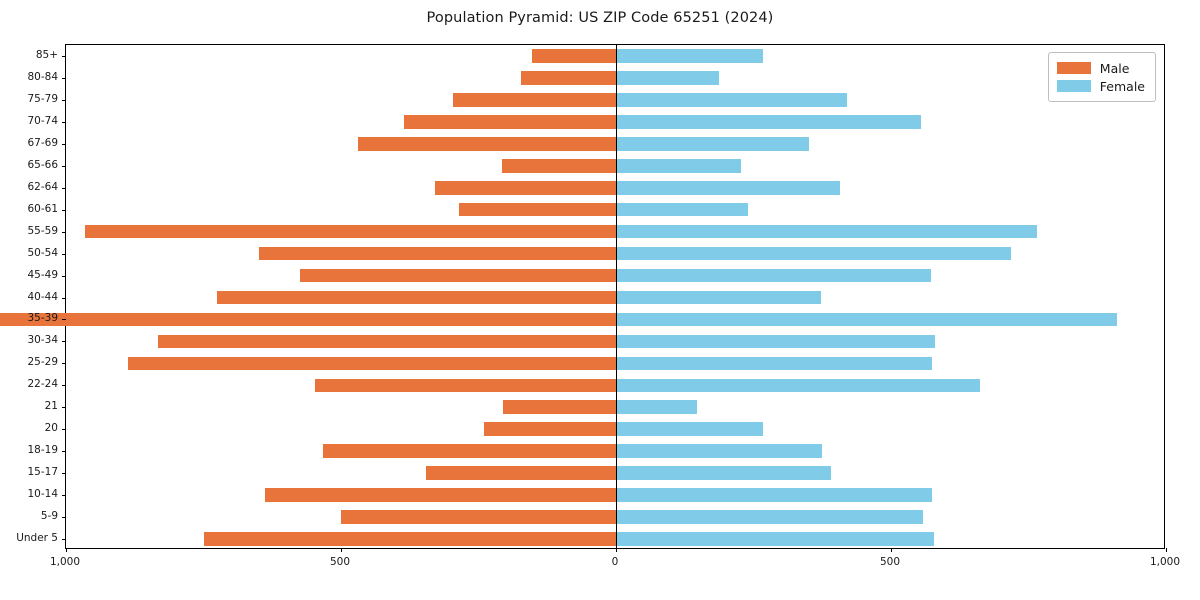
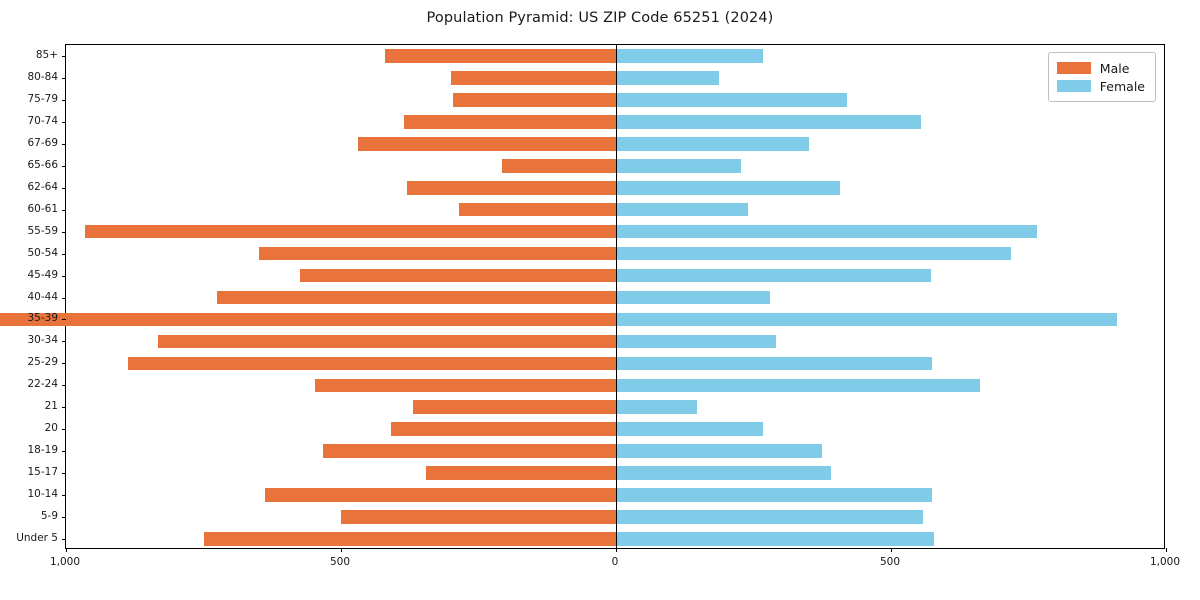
Male/85+: 150 -> 420
Male/80-84: 170 -> 300
Male/62-64: 330 -> 380
Female/40-44: 370 -> 280
Female/30-34: 580 -> 290
Male/21: 200 -> 370
Male/20: 240 -> 410
